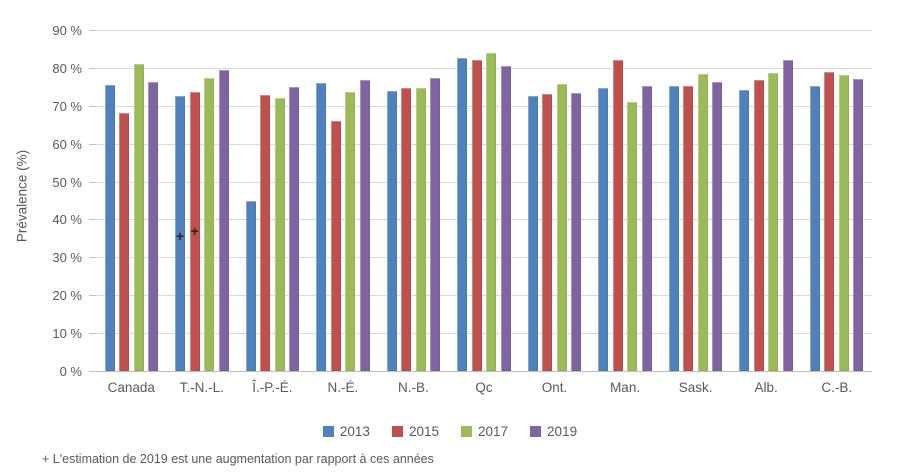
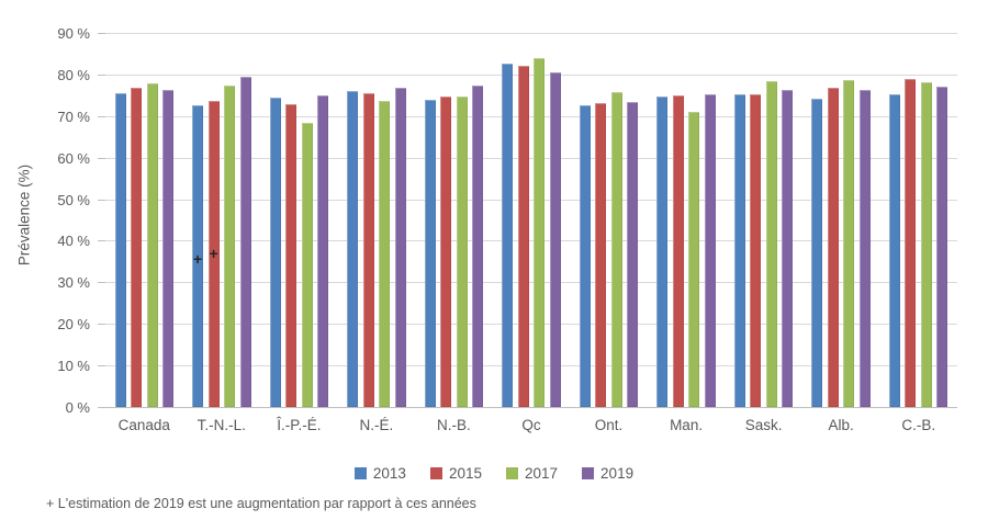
2015/Canada: 68% -> 77%
2017/Canada: 81% -> 78%
2013/Î.-P.-É.: 45% -> 74%
2017/Î.-P.-É.: 72% -> 68%
2015/N.-É.: 66% -> 76%
2015/Man.: 82% -> 75%
2019/Alb.: 82% -> 76%
